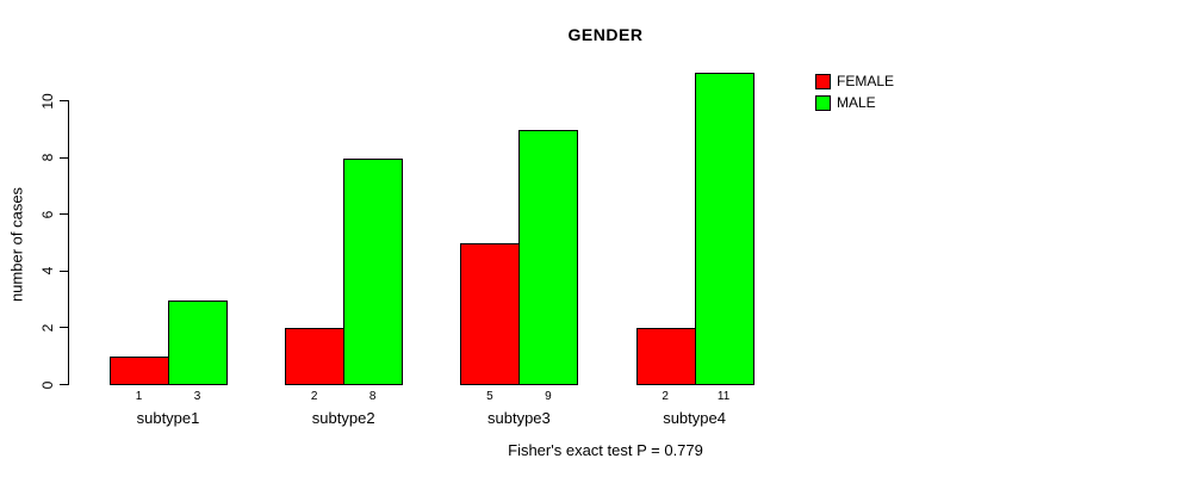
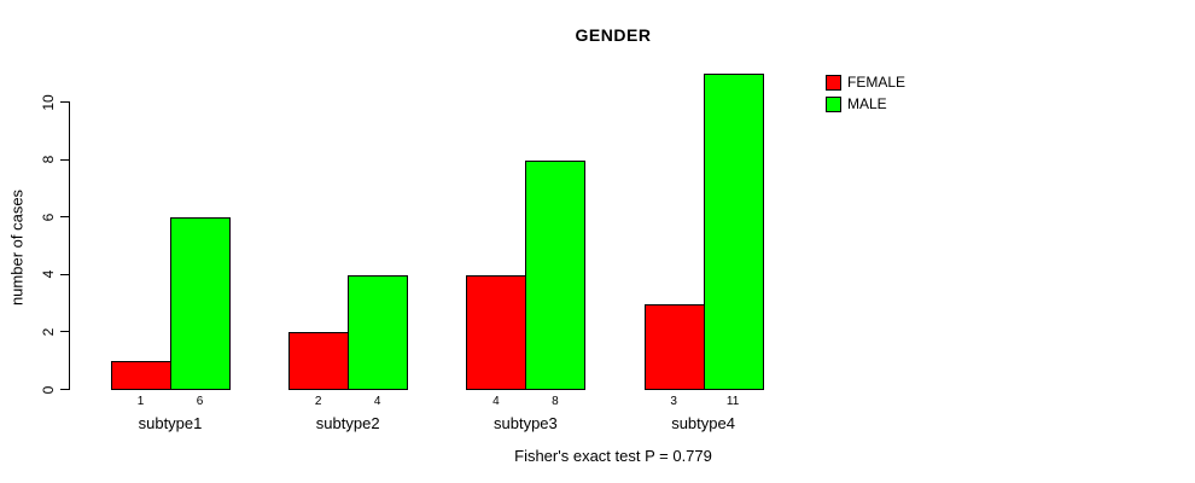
MALE/subtype1: 3 -> 6
MALE/subtype2: 8 -> 4
FEMALE/subtype3: 5 -> 4
MALE/subtype3: 9 -> 8
FEMALE/subtype4: 2 -> 3
